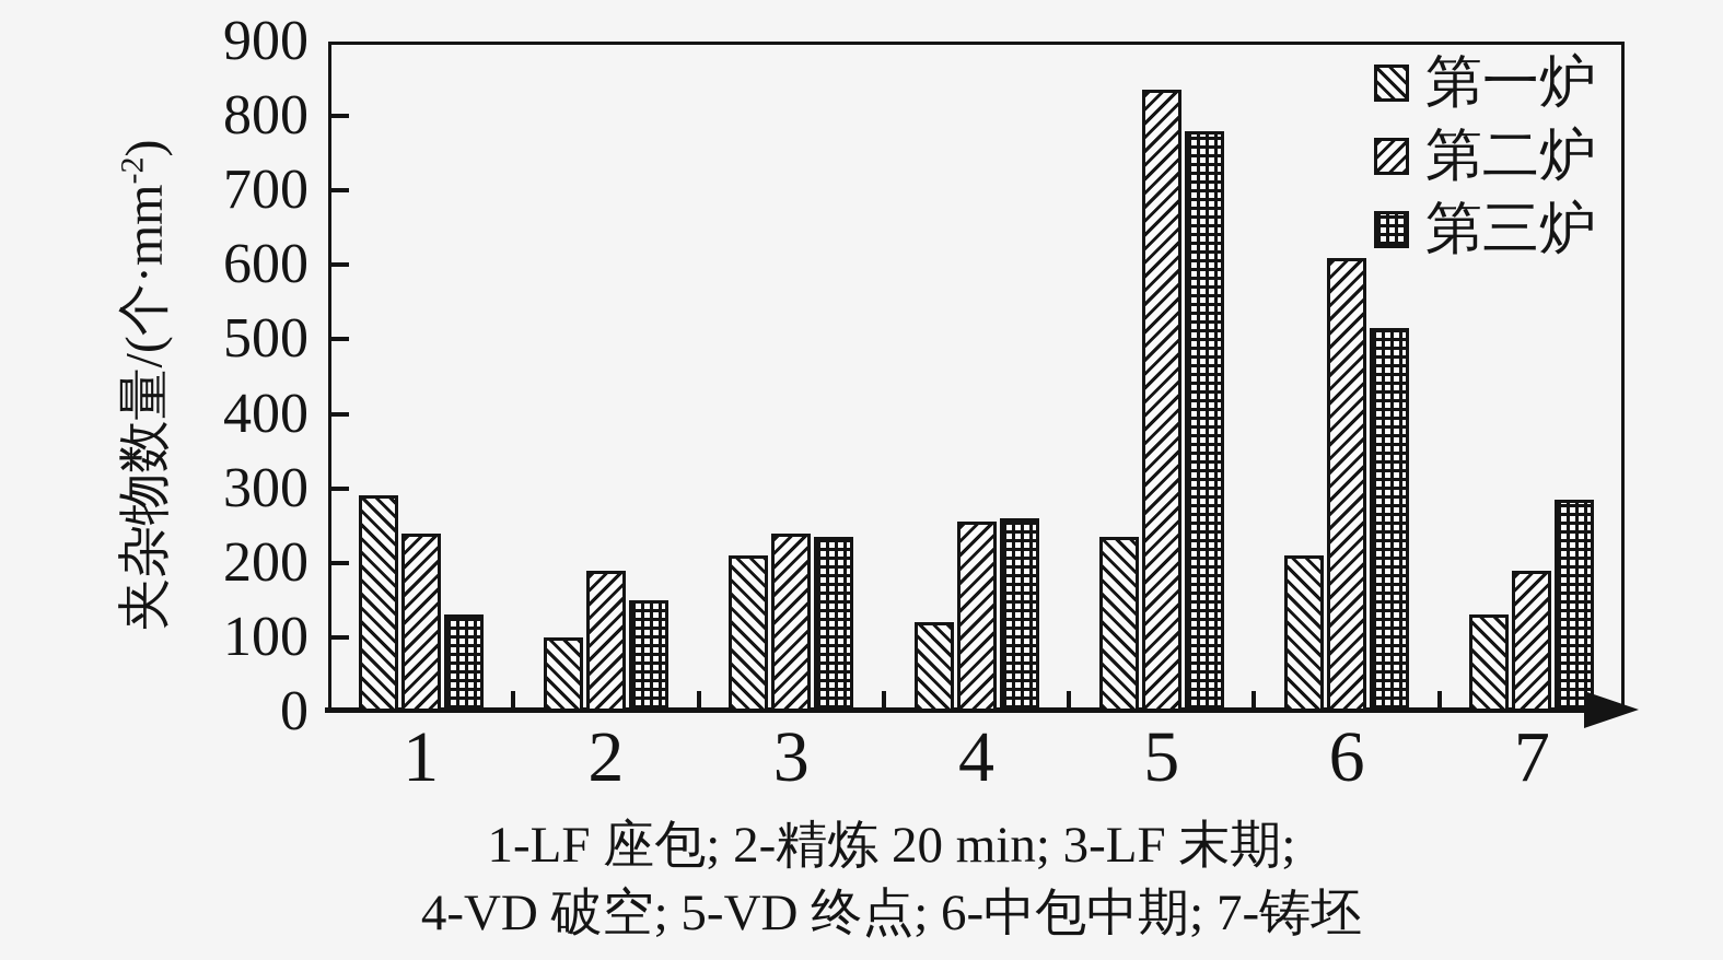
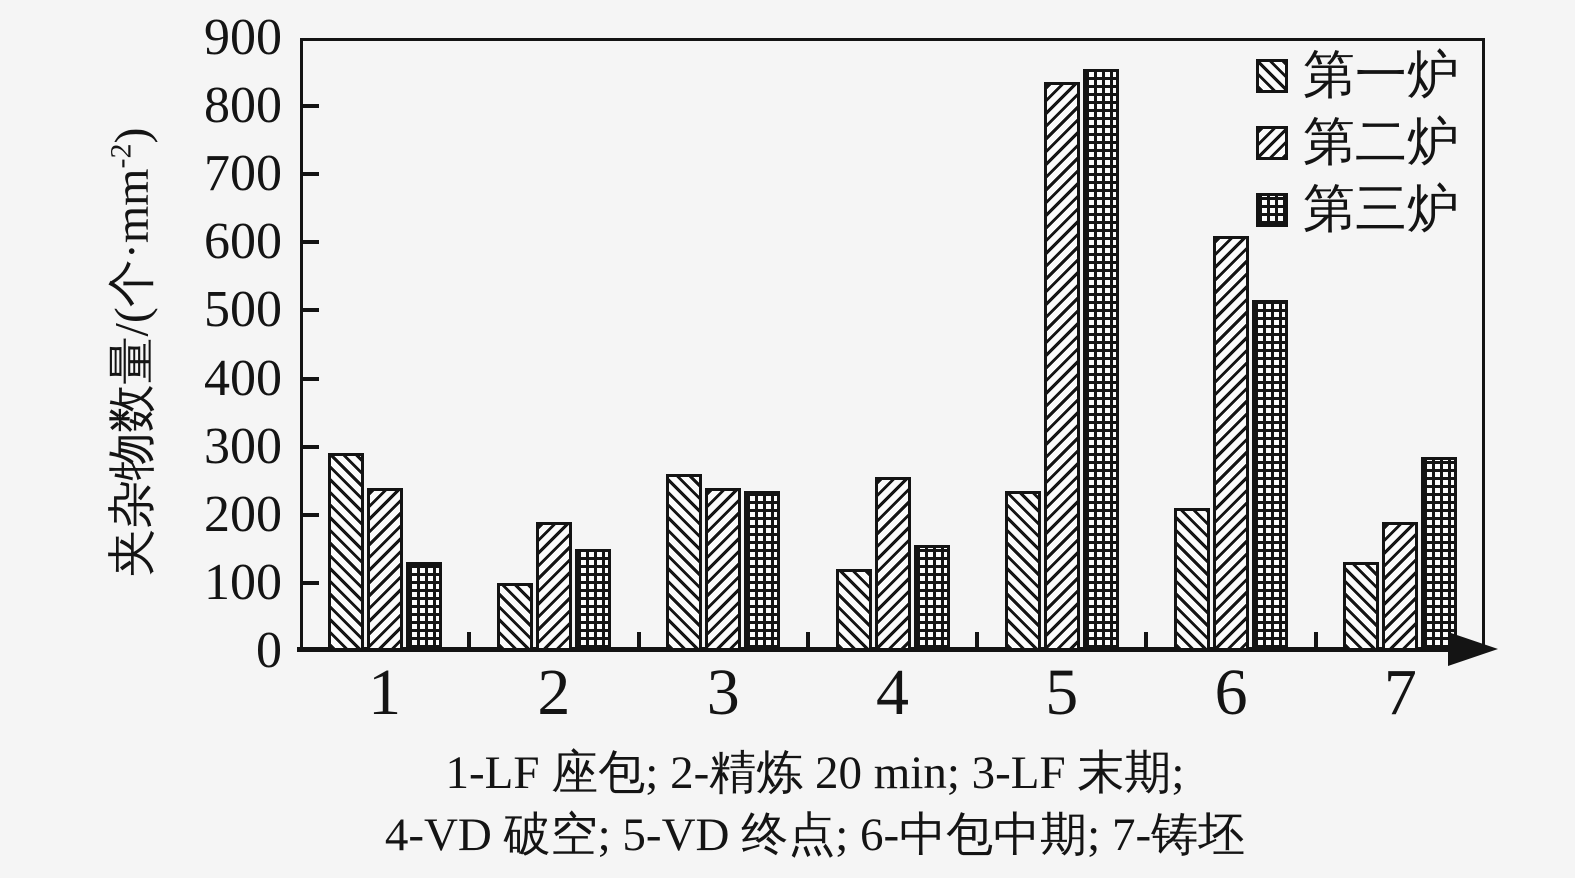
第一炉/3: 210 -> 260
第三炉/4: 260 -> 160
第三炉/5: 780 -> 860
